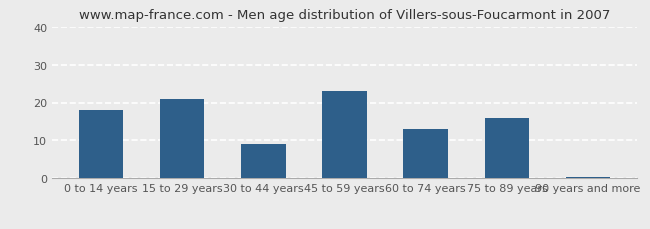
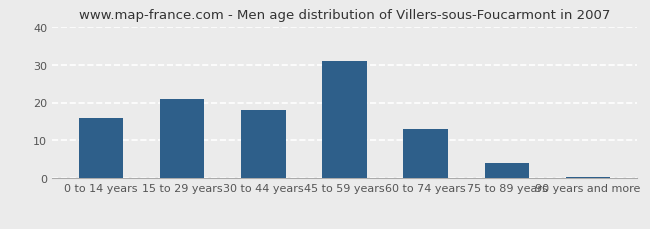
0 to 14 years: 18.0 -> 16.0
30 to 44 years: 9.0 -> 18.0
45 to 59 years: 23.0 -> 31.0
75 to 89 years: 16.0 -> 4.0
